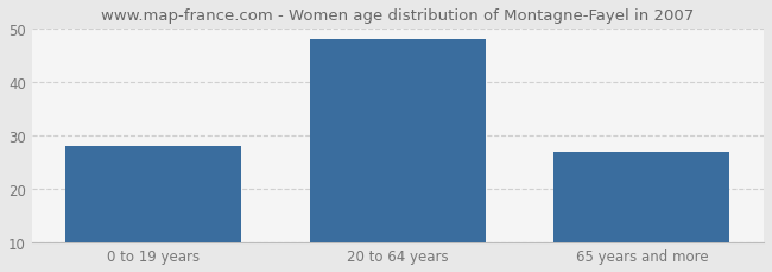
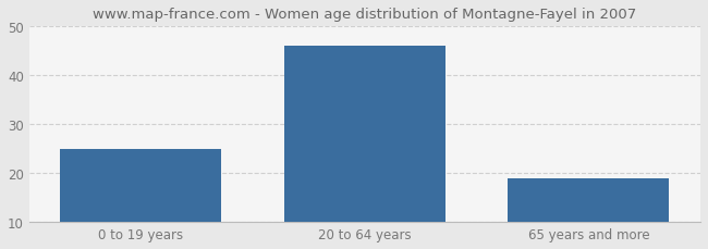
0 to 19 years: 28 -> 25
20 to 64 years: 48 -> 46
65 years and more: 27 -> 19
